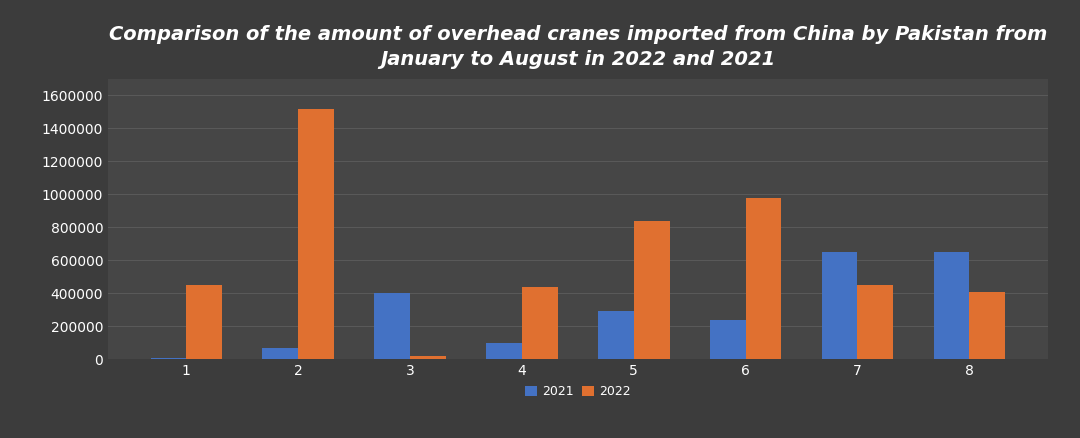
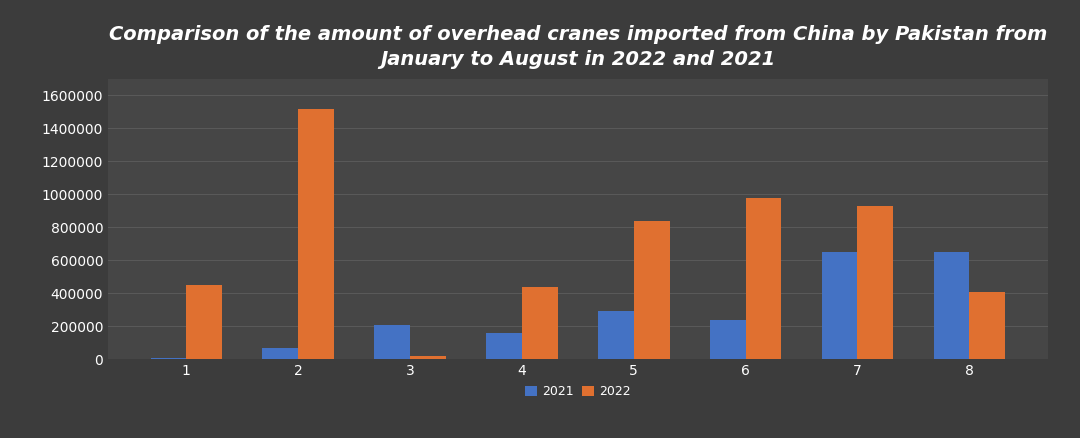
2021/3: 400000 -> 210000
2021/4: 100000 -> 160000
2022/7: 450000 -> 930000
